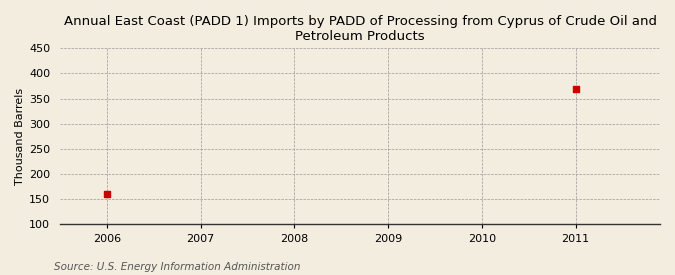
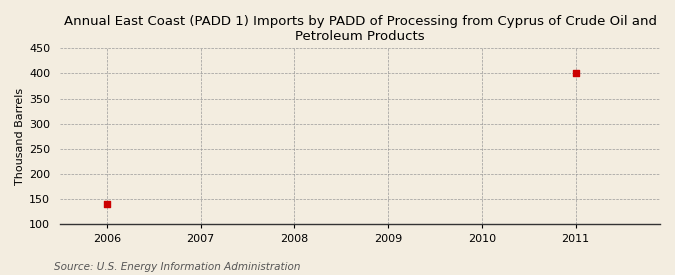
2006: 160 -> 140
2011: 370 -> 400
